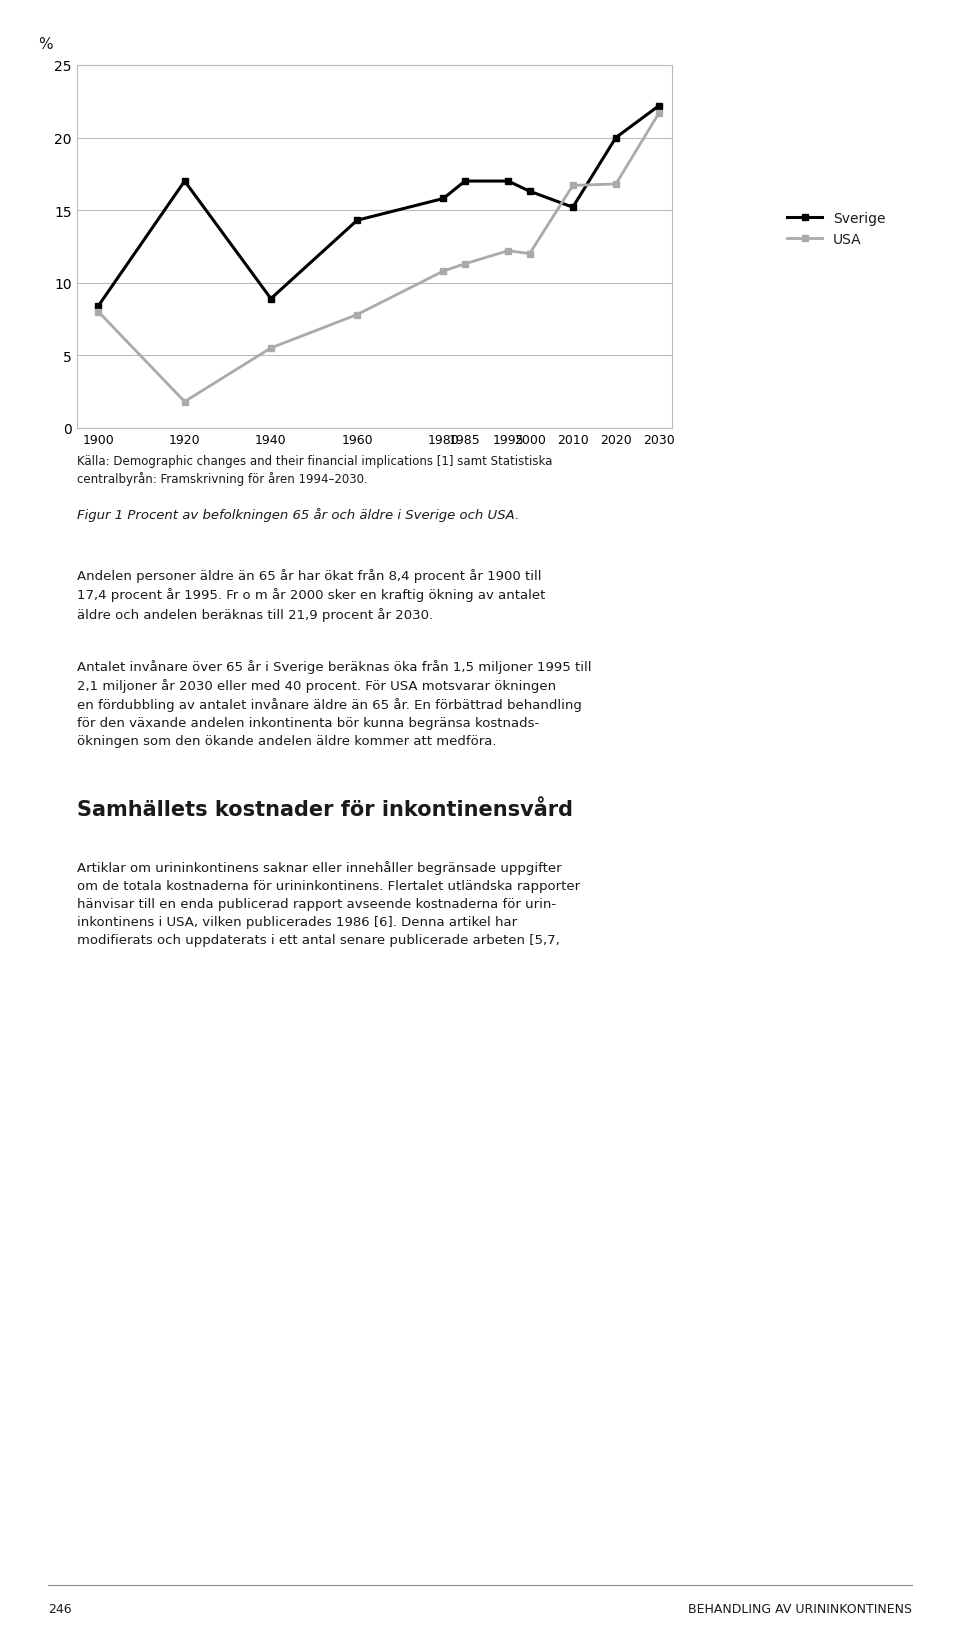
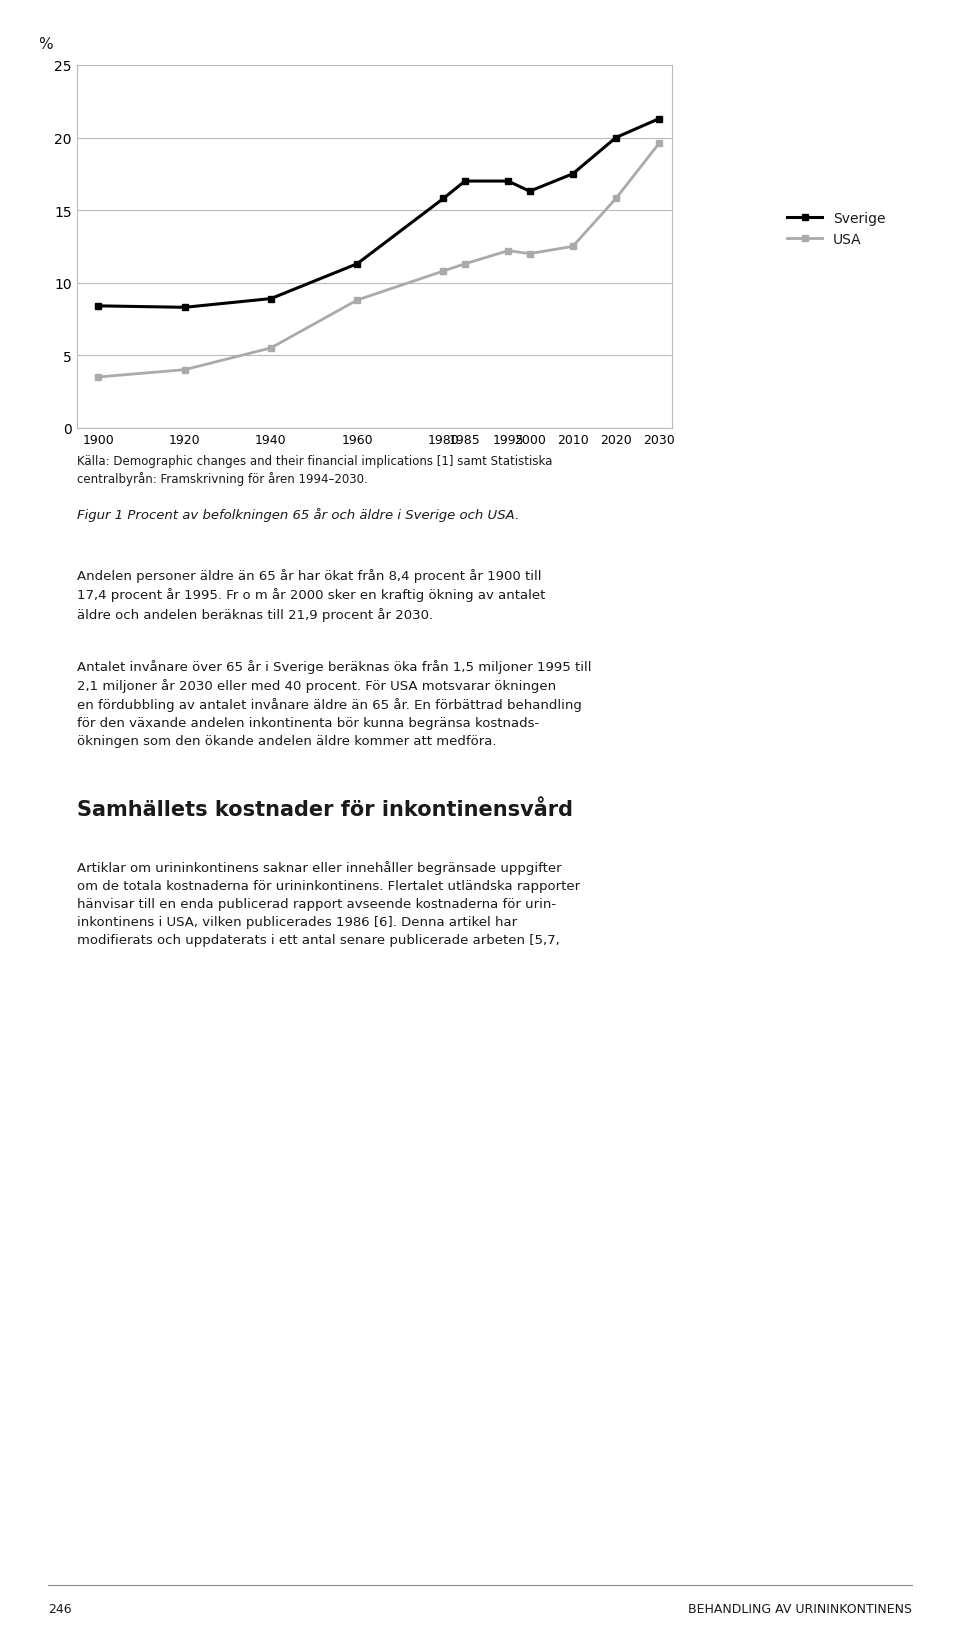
USA/1900: 8.0 -> 3.5
Sverige/1920: 17.0 -> 8.3
USA/1920: 1.8 -> 4.0
Sverige/1960: 14.3 -> 11.3
USA/1960: 7.8 -> 8.8
Sverige/2010: 15.2 -> 17.5
USA/2010: 16.7 -> 12.5
USA/2020: 16.8 -> 15.8
Sverige/2030: 22.2 -> 21.3
USA/2030: 21.7 -> 19.6
